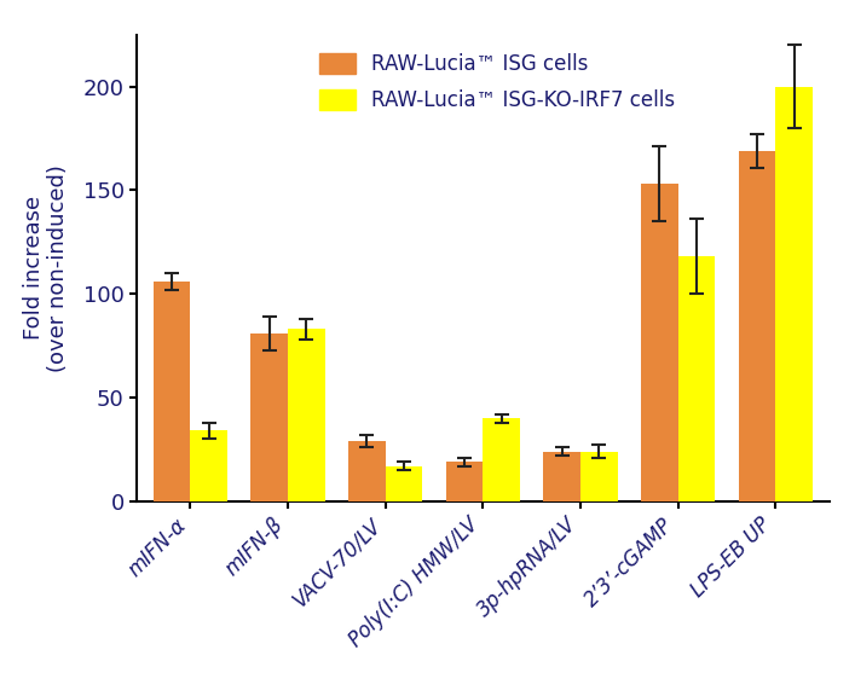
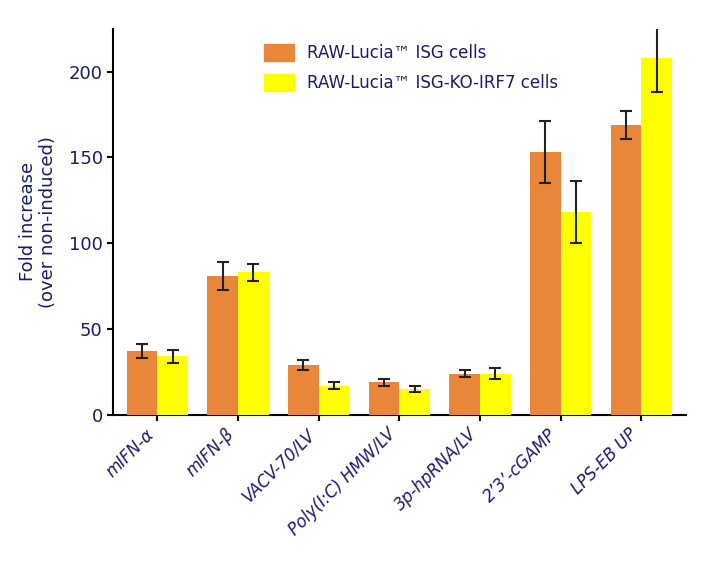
RAW-Lucia™ ISG cells/mIFN-α: 106 -> 37
RAW-Lucia™ ISG-KO-IRF7 cells/Poly(I:C) HMW/LV: 40 -> 15
RAW-Lucia™ ISG-KO-IRF7 cells/LPS-EB UP: 200 -> 208
